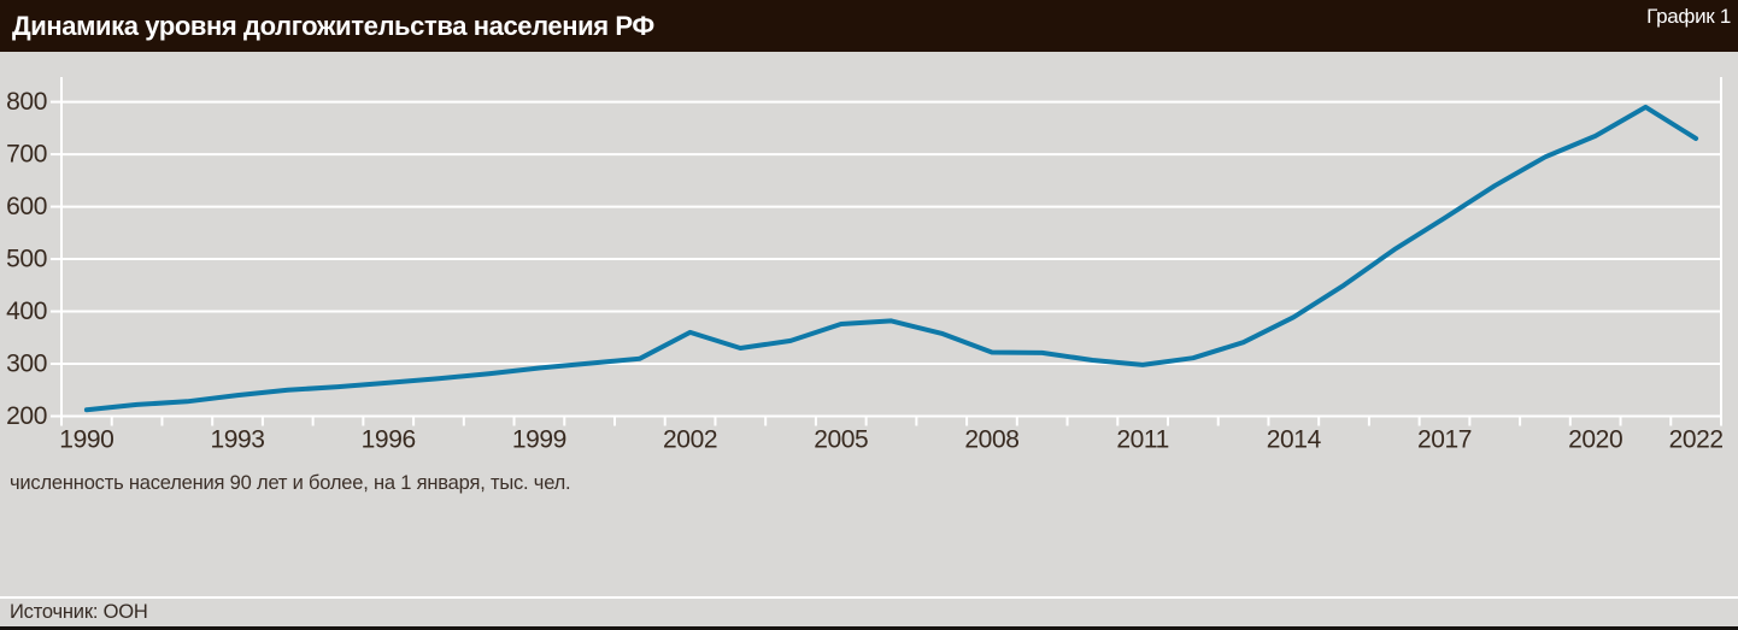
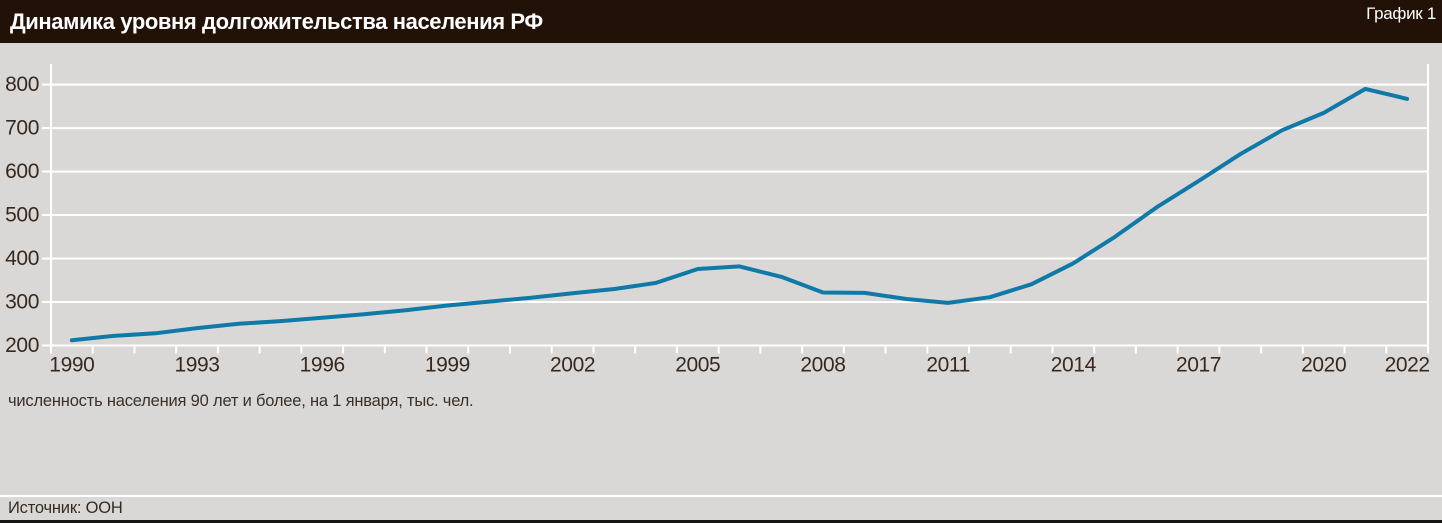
2002: 360 -> 320
2022: 730 -> 770
